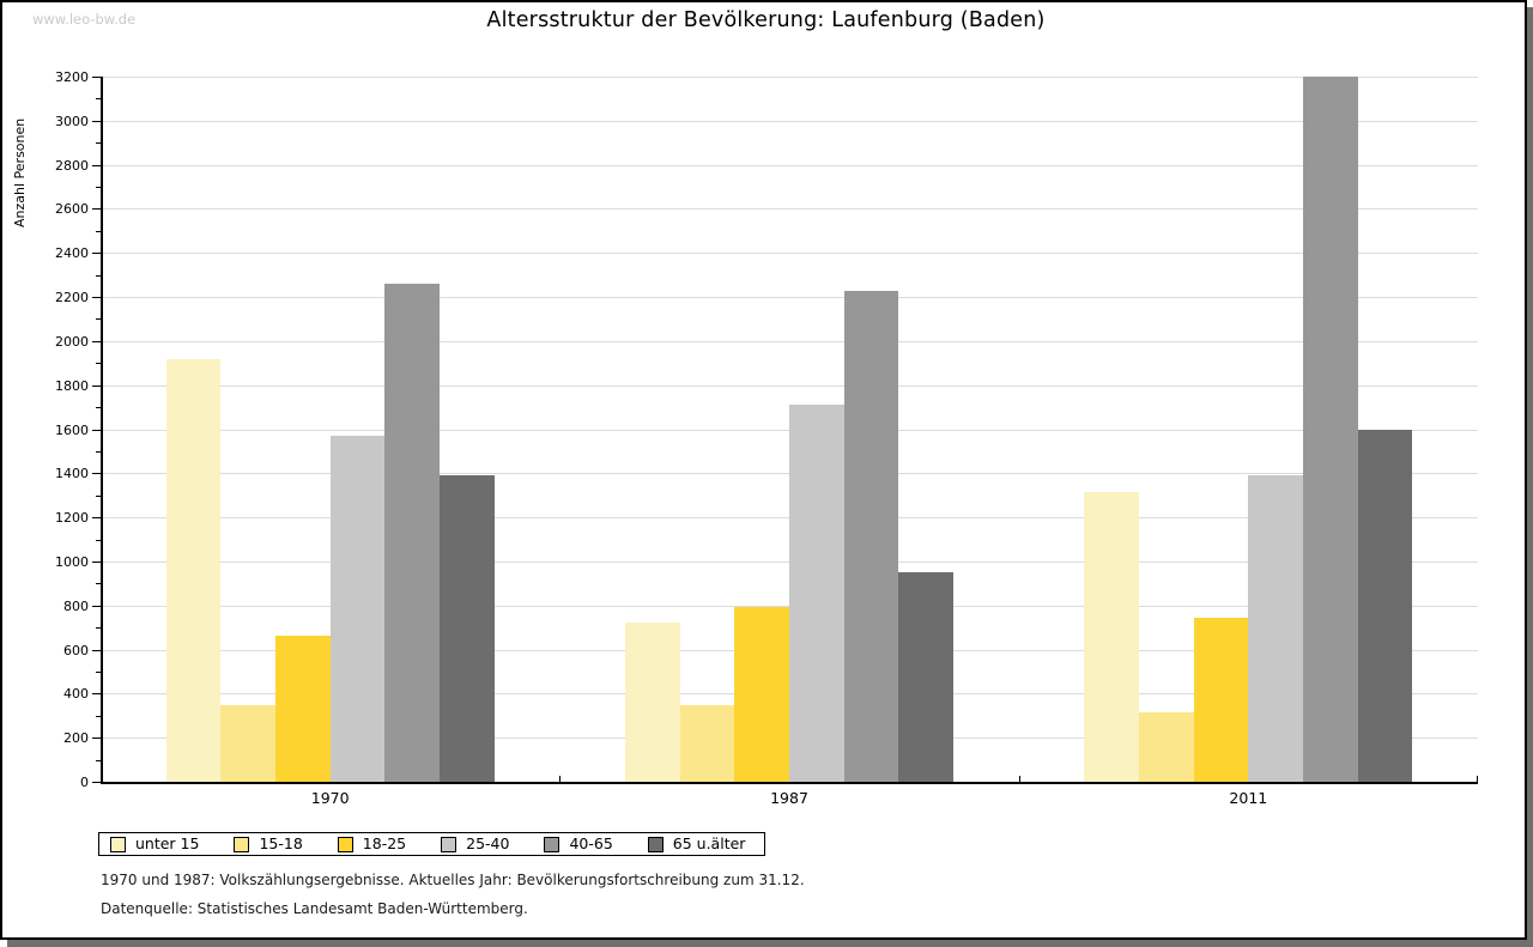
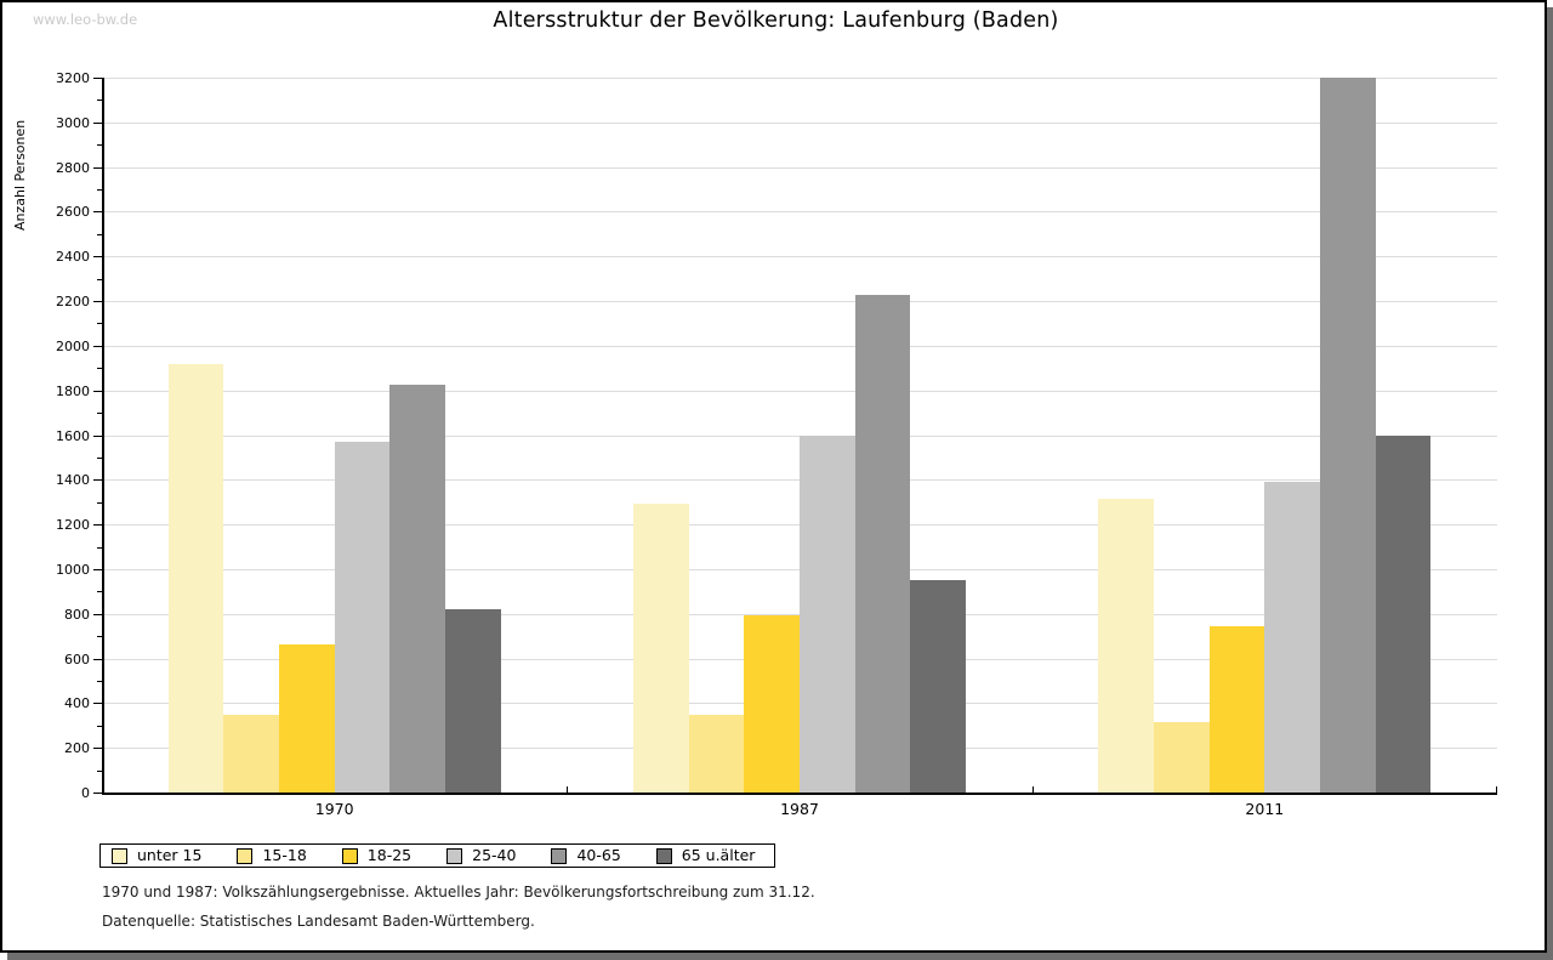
40-65/1970: 2260 -> 1820
65 u.älter/1970: 1390 -> 820
unter 15/1987: 720 -> 1300
25-40/1987: 1710 -> 1600
